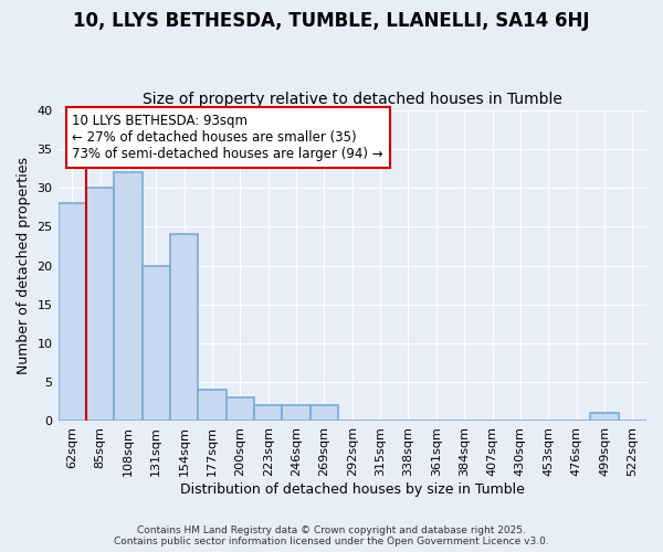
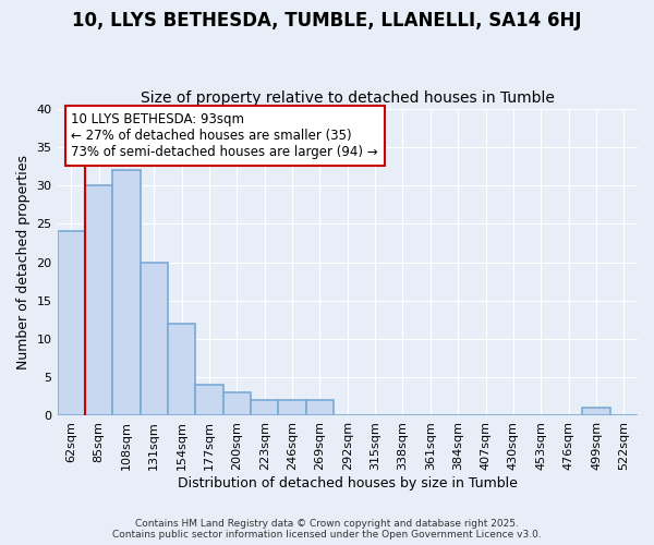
62sqm: 28 -> 24
154sqm: 24 -> 12
